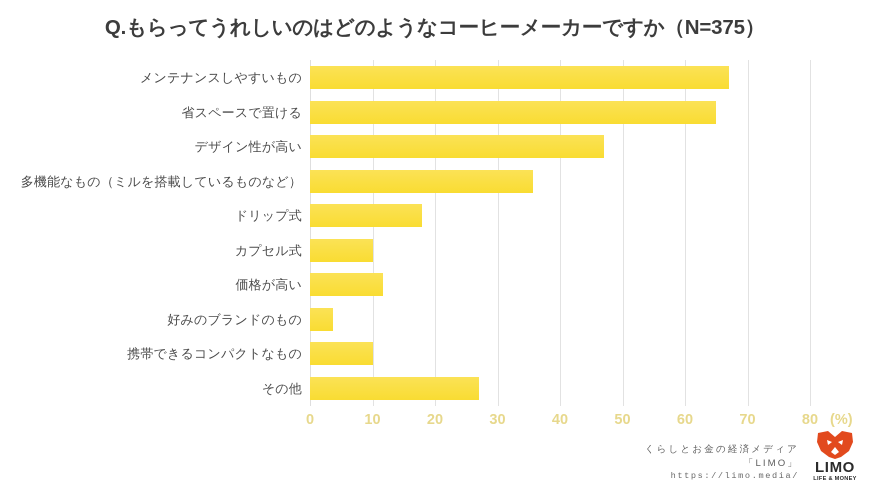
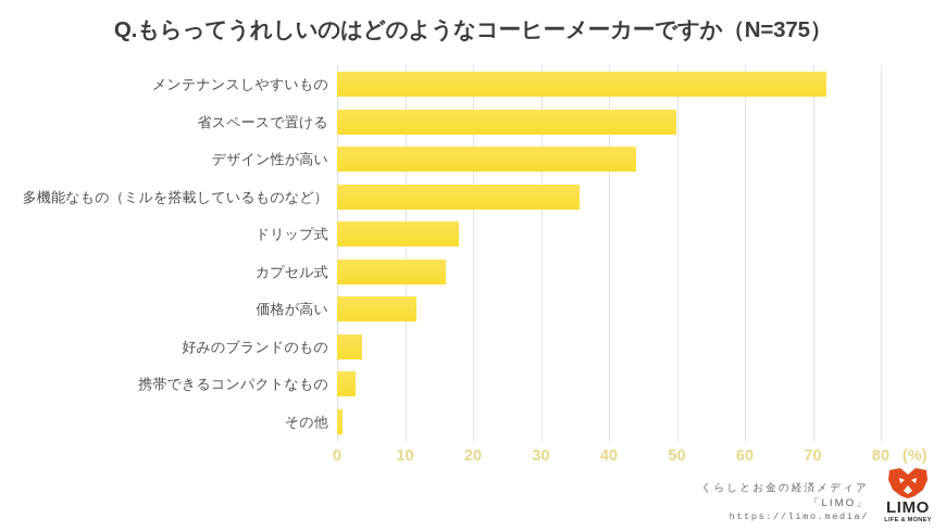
メンテナンスしやすいもの: 67 -> 72
省スペースで置ける: 65 -> 50
デザイン性が高い: 47 -> 44
カプセル式: 10 -> 16
携帯できるコンパクトなもの: 10 -> 3
その他: 27 -> 1
